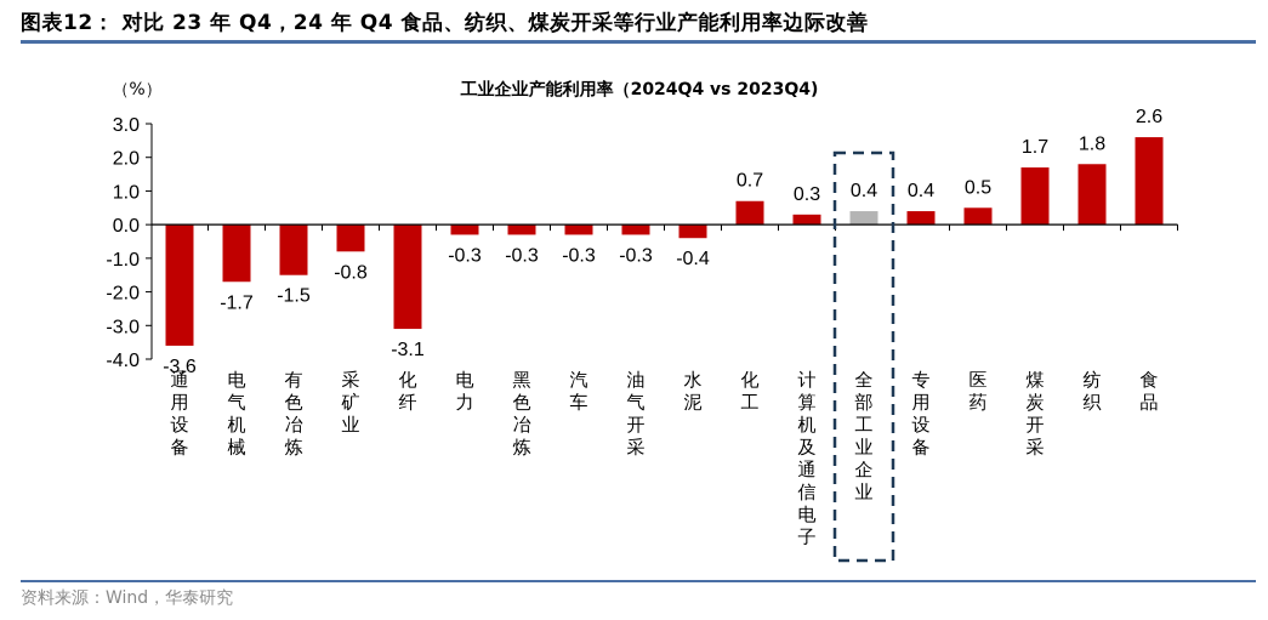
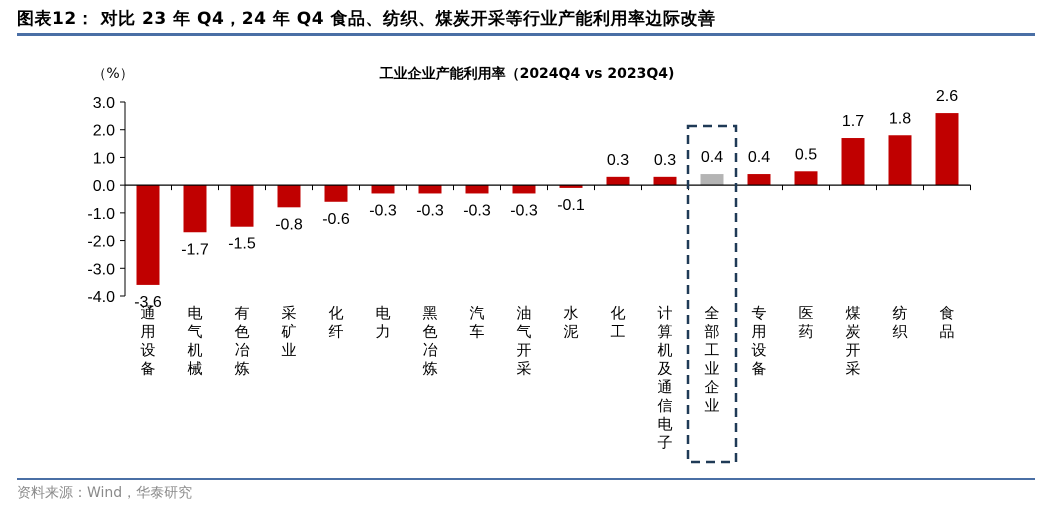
化纤: -3.1 -> -0.6
水泥: -0.4 -> -0.1
化工: 0.7 -> 0.3
